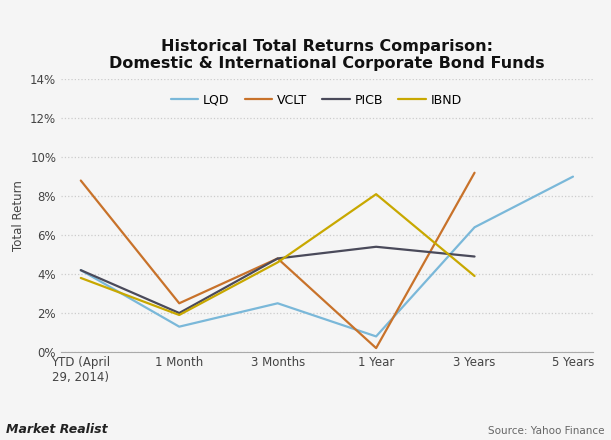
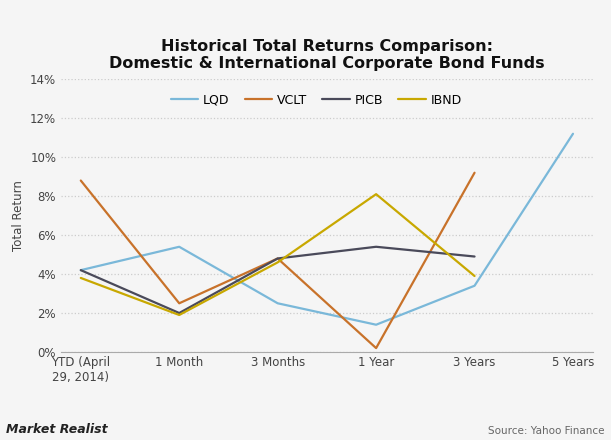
LQD/1 Month: 1.3% -> 5.4%
LQD/1 Year: 0.8% -> 1.4%
LQD/3 Years: 6.4% -> 3.4%
LQD/5 Years: 9.0% -> 11.2%
